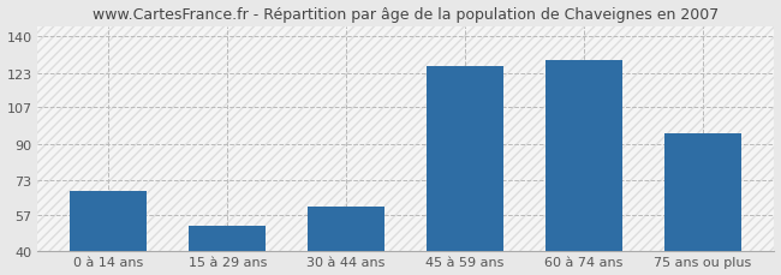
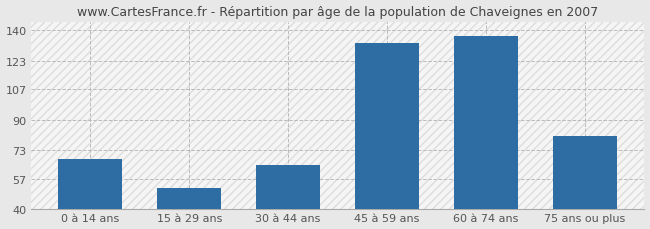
30 à 44 ans: 61 -> 65
45 à 59 ans: 126 -> 133
60 à 74 ans: 129 -> 137
75 ans ou plus: 95 -> 81
